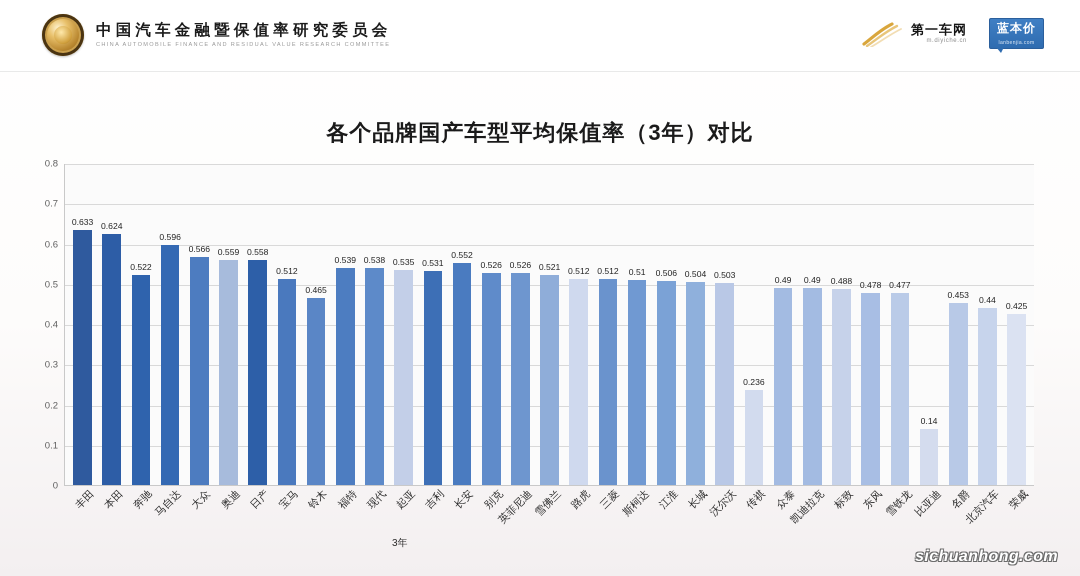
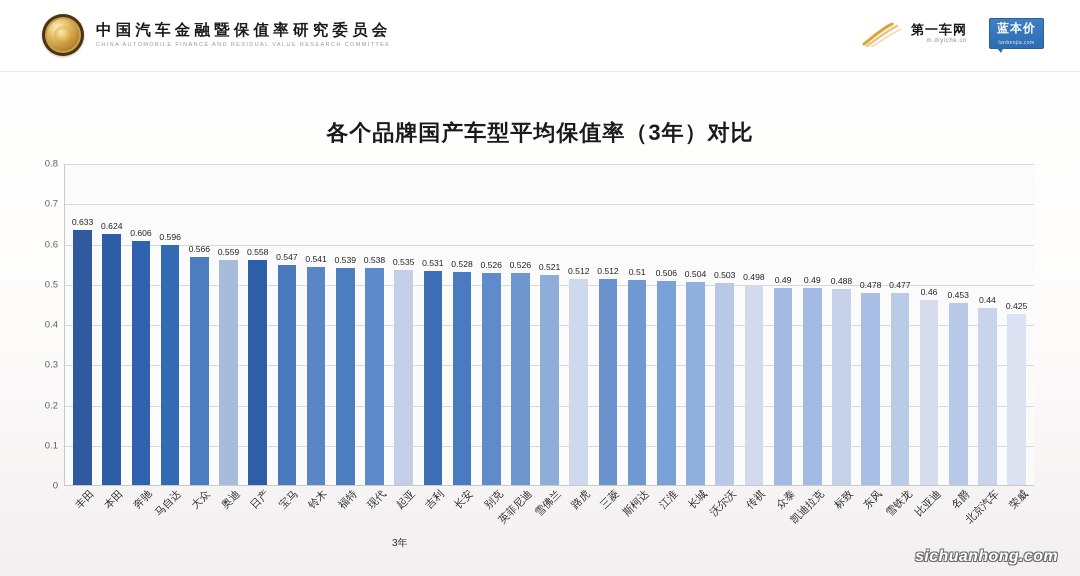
奔驰: 0.522 -> 0.606
宝马: 0.512 -> 0.547
铃木: 0.465 -> 0.541
长安: 0.552 -> 0.528
传祺: 0.236 -> 0.498
比亚迪: 0.14 -> 0.46
